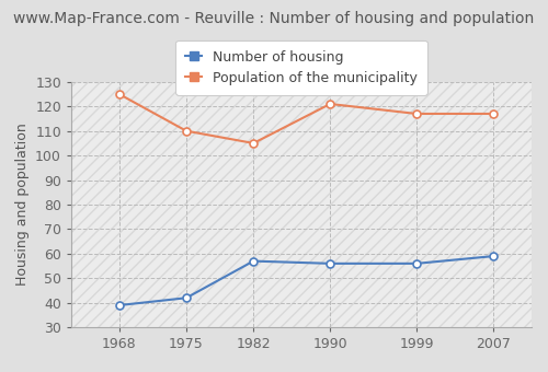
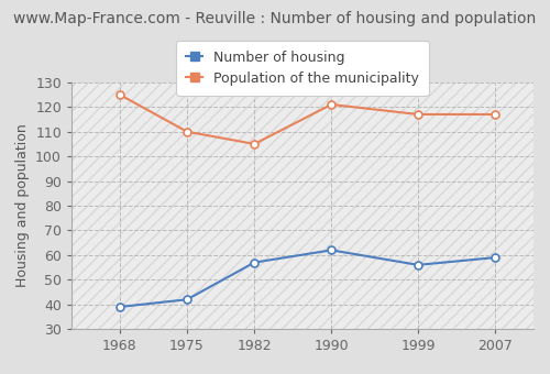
Number of housing/1990: 56 -> 62
